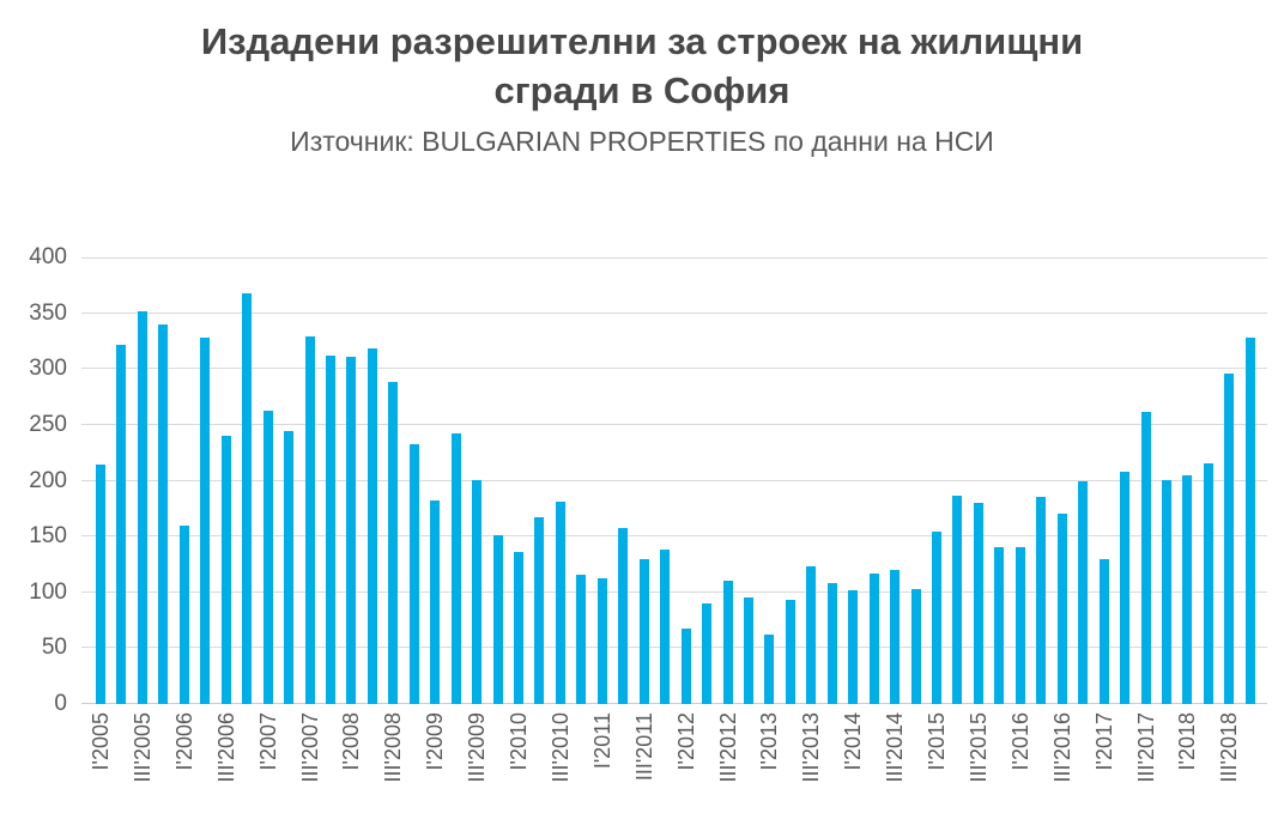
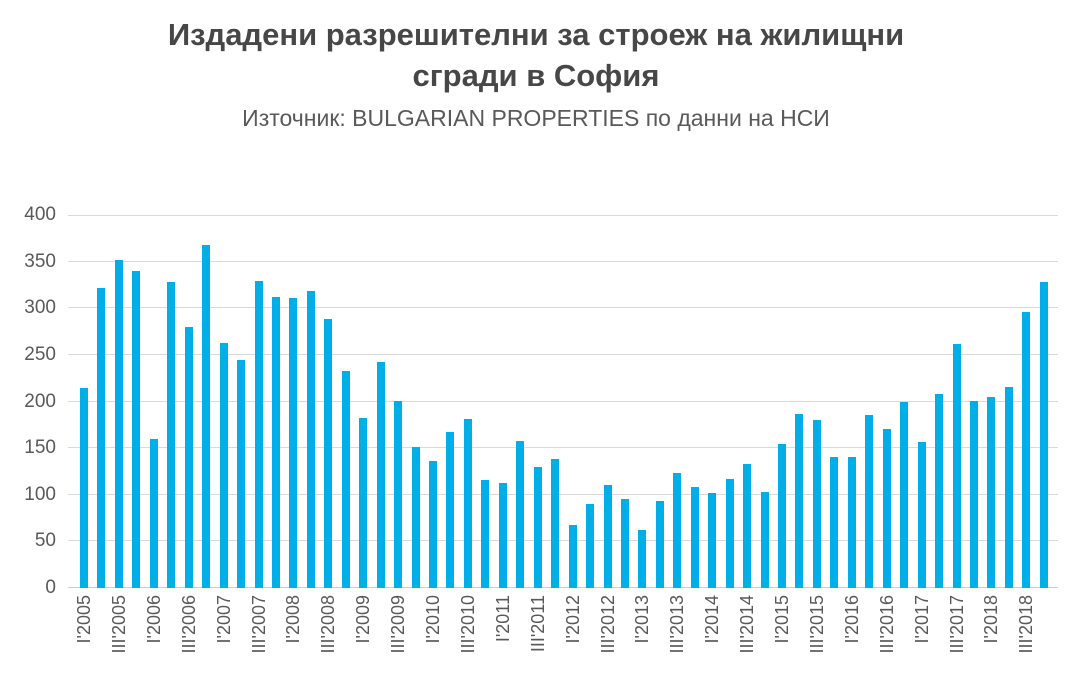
III'2006: 240 -> 280
III'2014: 120 -> 130
I'2017: 130 -> 160
